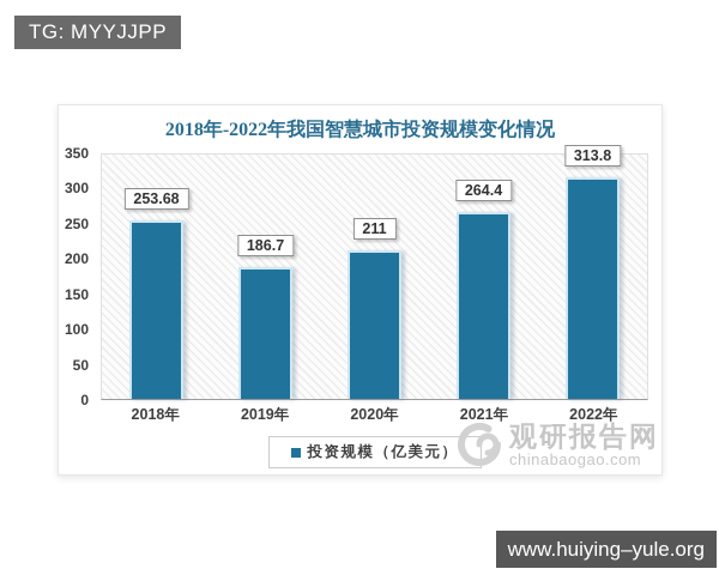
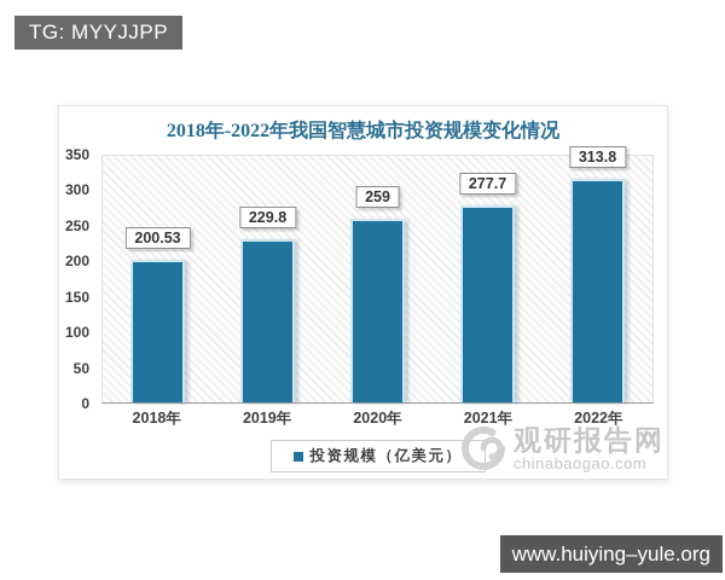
2018年: 253.68 -> 200.53
2019年: 186.7 -> 229.8
2020年: 211 -> 259
2021年: 264.4 -> 277.7
